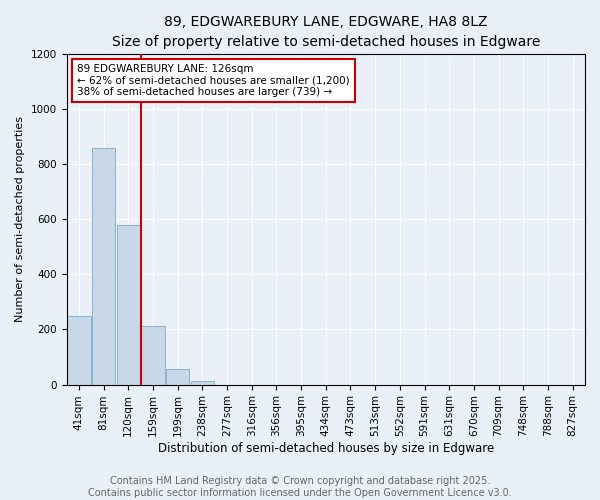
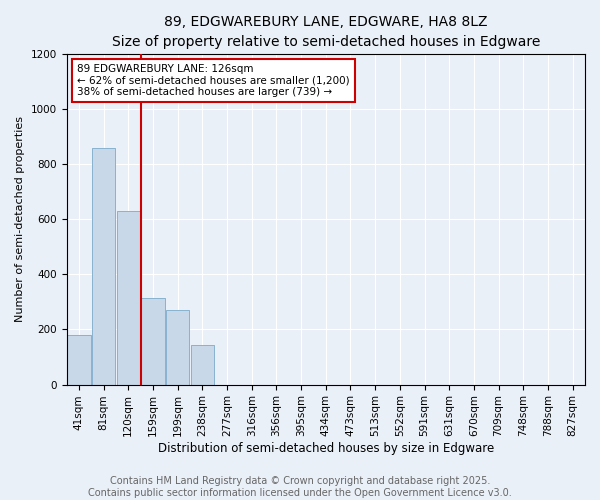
41sqm: 248 -> 180
120sqm: 578 -> 630
159sqm: 213 -> 315
199sqm: 55 -> 270
238sqm: 12 -> 145
